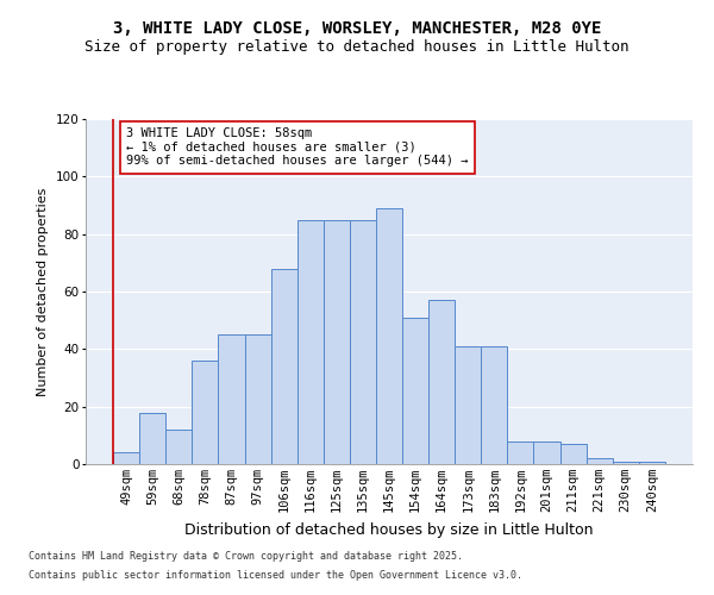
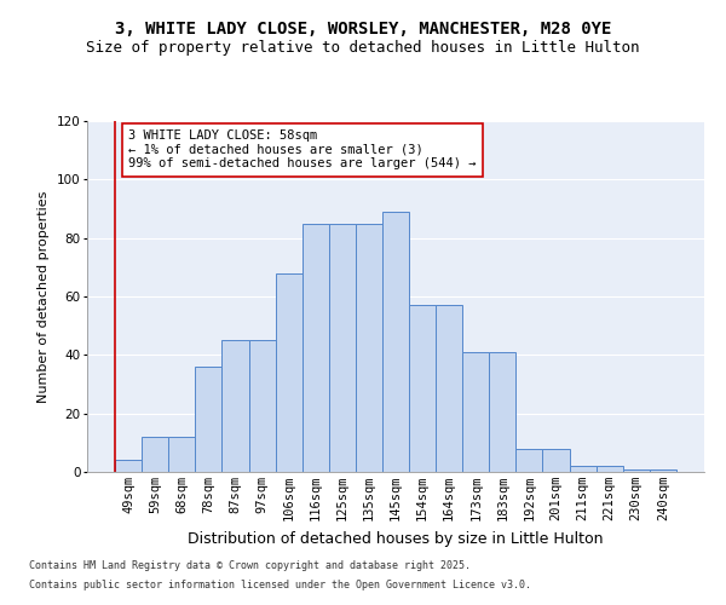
59sqm: 18 -> 12
154sqm: 51 -> 57
211sqm: 7 -> 2
